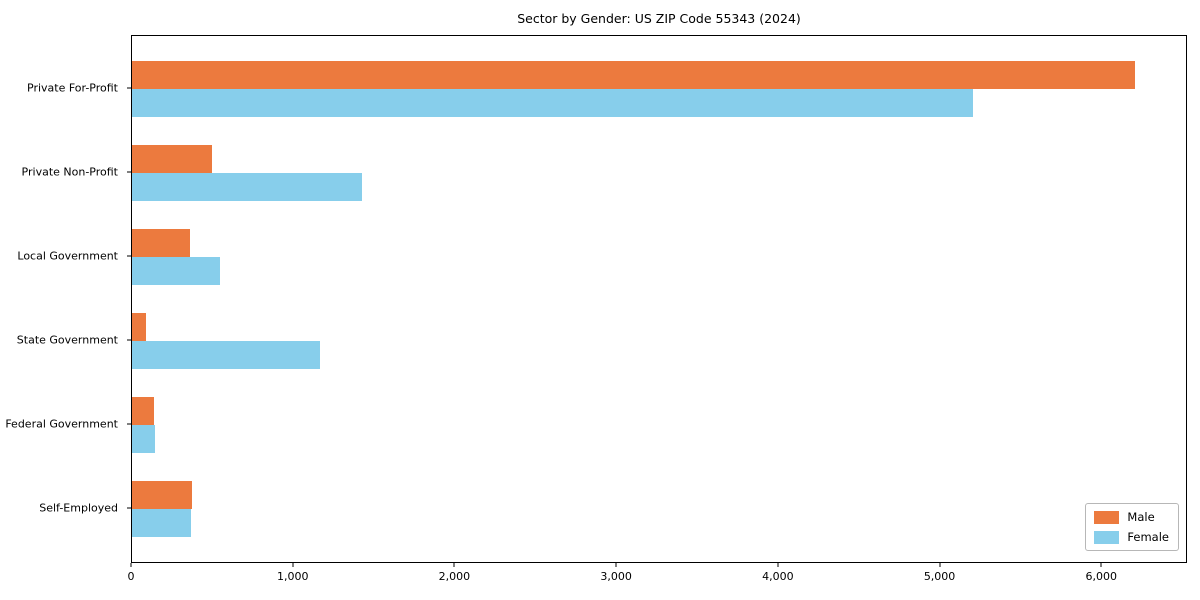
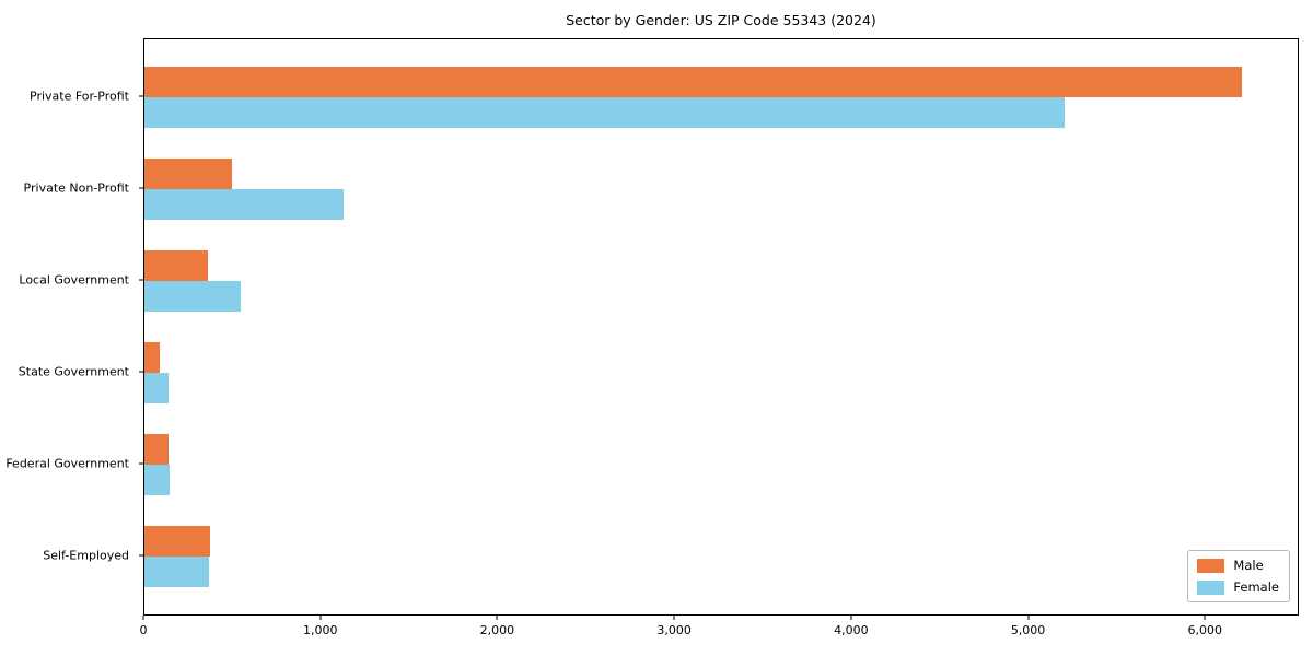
Female/Private Non-Profit: 1420 -> 1120
Female/State Government: 1160 -> 130
